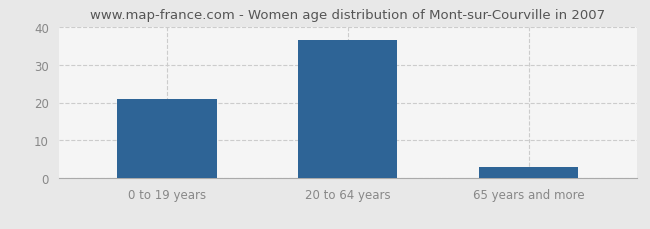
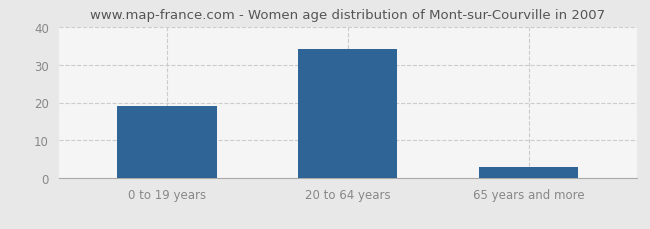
0 to 19 years: 21.0 -> 19.0
20 to 64 years: 36.5 -> 34.0
